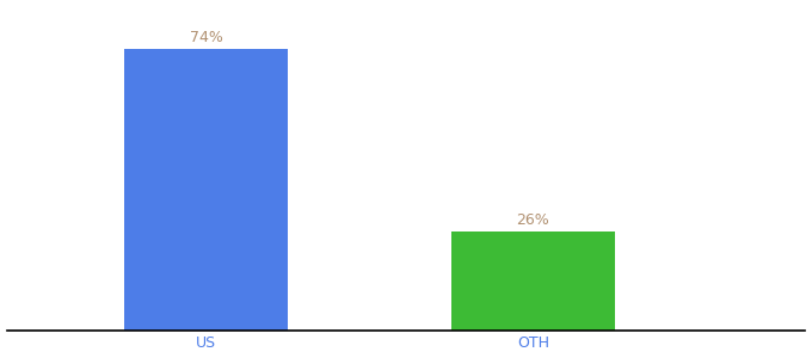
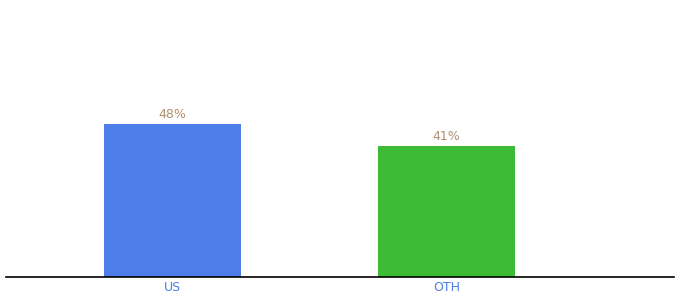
US: 74% -> 48%
OTH: 26% -> 41%
